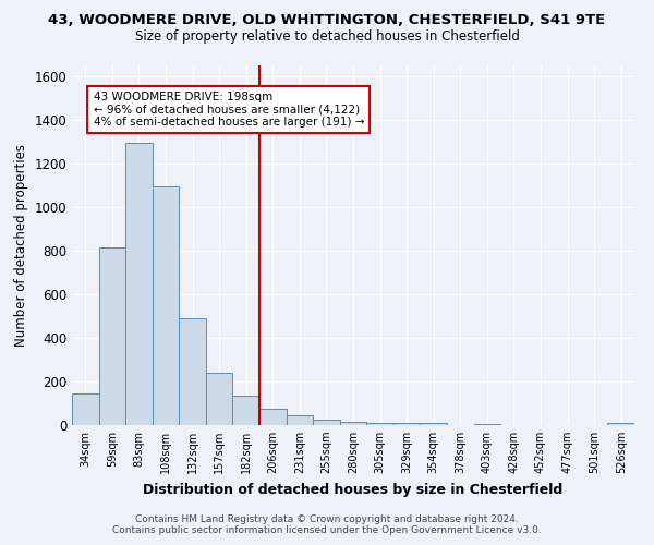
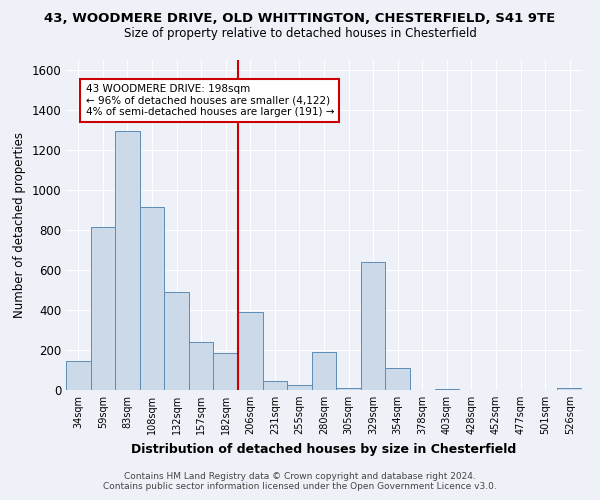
108sqm: 1095 -> 915
182sqm: 135 -> 185
206sqm: 75 -> 390
280sqm: 15 -> 190
329sqm: 10 -> 640
354sqm: 8 -> 110
